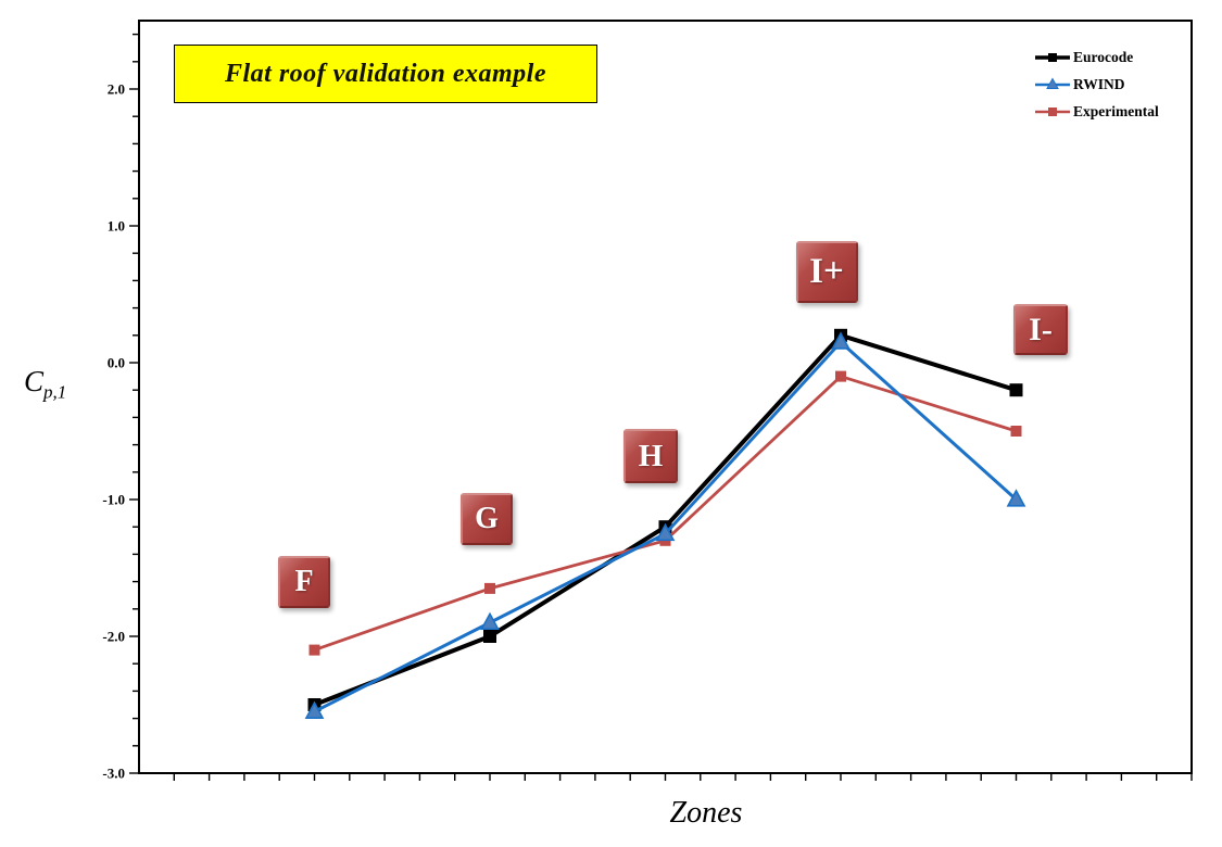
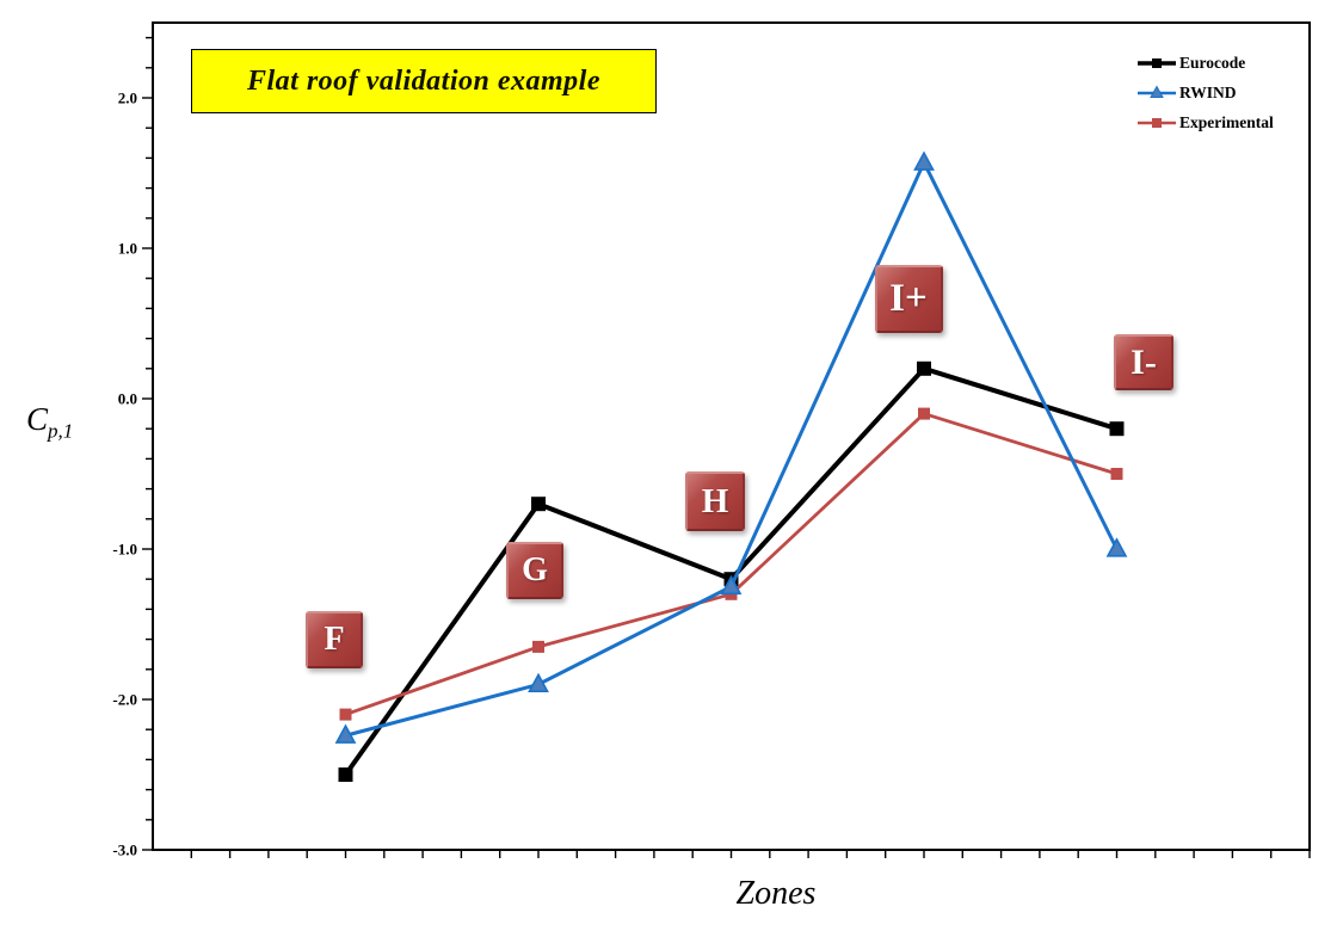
RWIND/F: -2.55 -> -2.24
Eurocode/G: -2.0 -> -0.7
RWIND/I+: 0.15 -> 1.57
